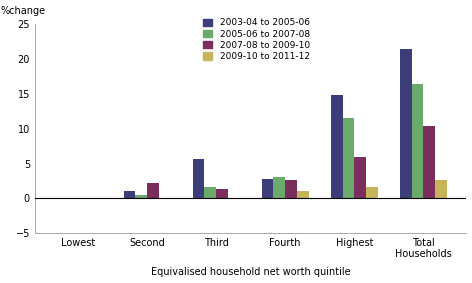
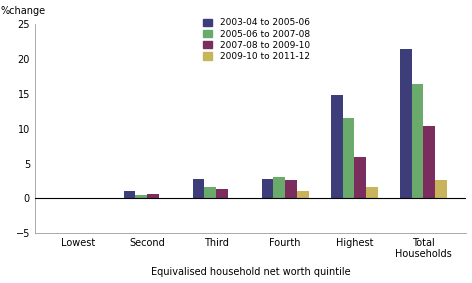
2007-08 to 2009-10/Second: 2.2 -> 0.6
2003-04 to 2005-06/Third: 5.6 -> 2.8
